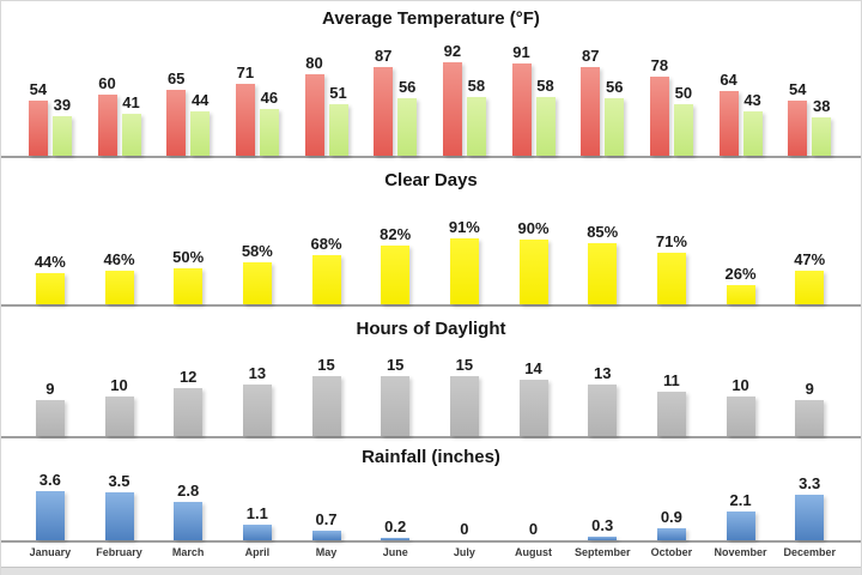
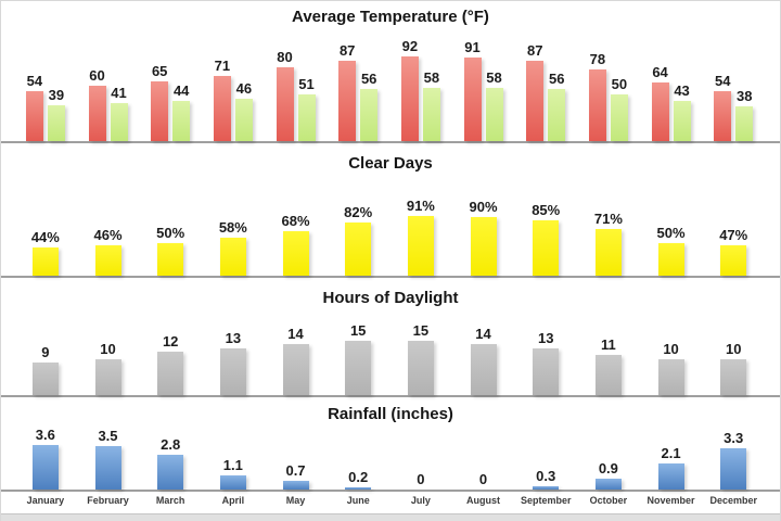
Clear Days/November: 26% -> 50%
Hours of Daylight/May: 15 -> 14
Hours of Daylight/December: 9 -> 10
